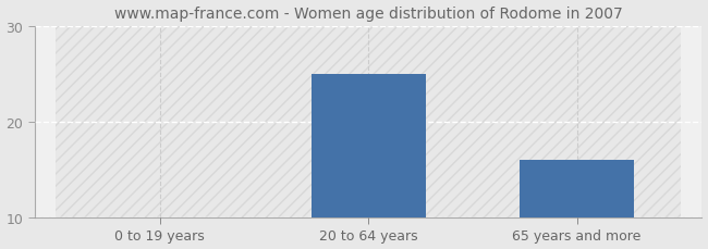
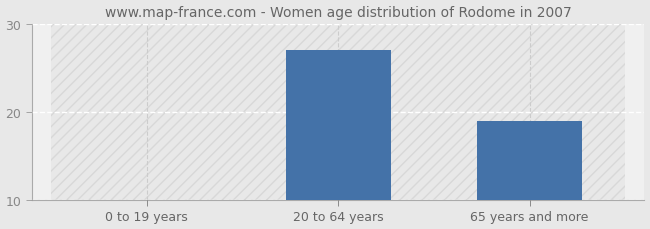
20 to 64 years: 25 -> 27
65 years and more: 16 -> 19
